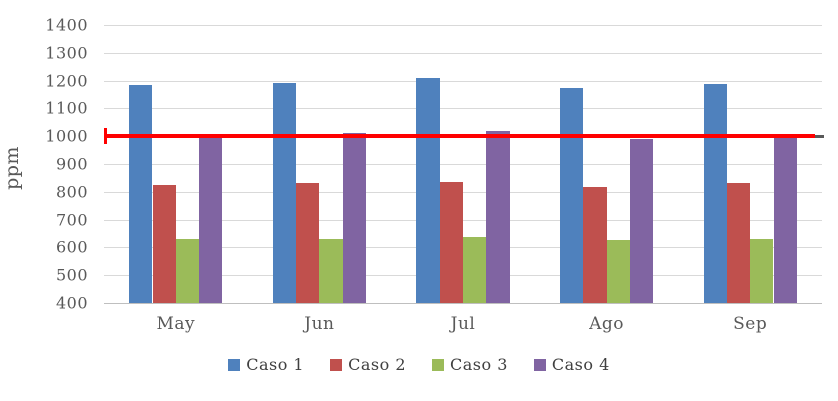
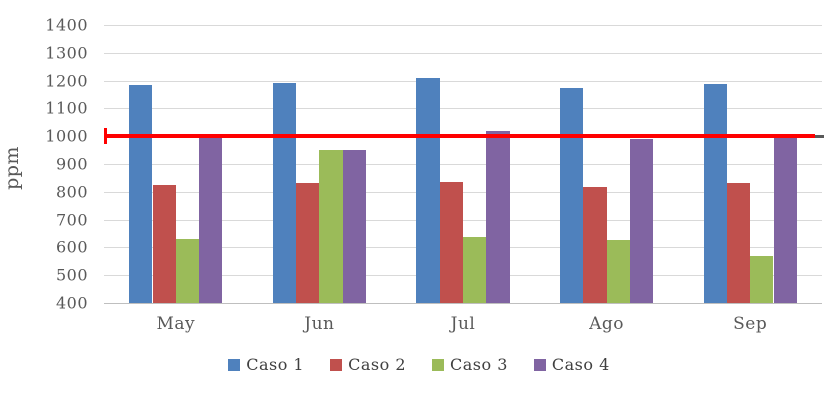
Caso 3/Jun: 630 -> 950
Caso 4/Jun: 1010 -> 950
Caso 3/Sep: 630 -> 570
